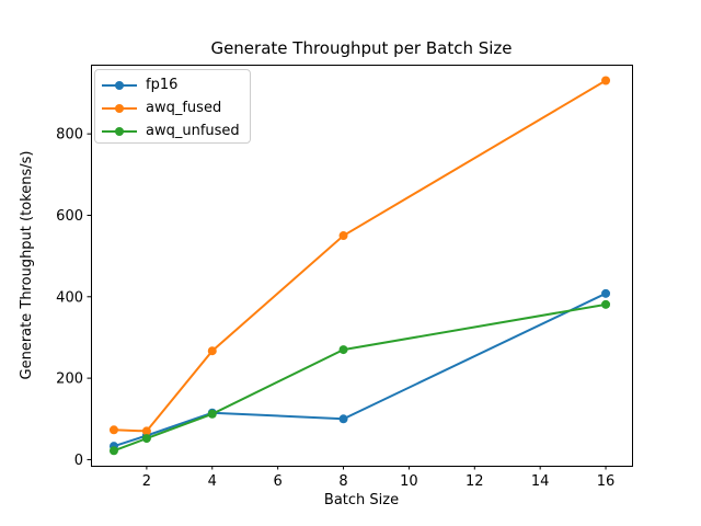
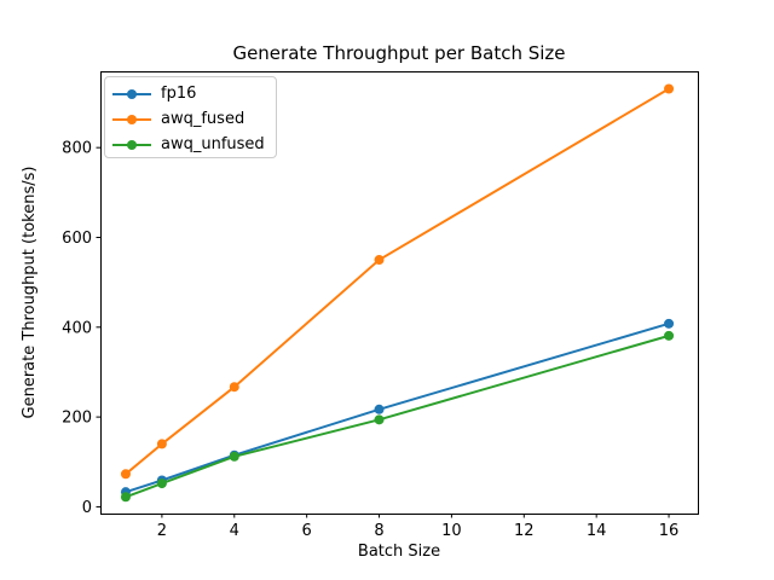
awq_fused/2: 70 -> 140
fp16/8: 100 -> 220
awq_unfused/8: 270 -> 190
